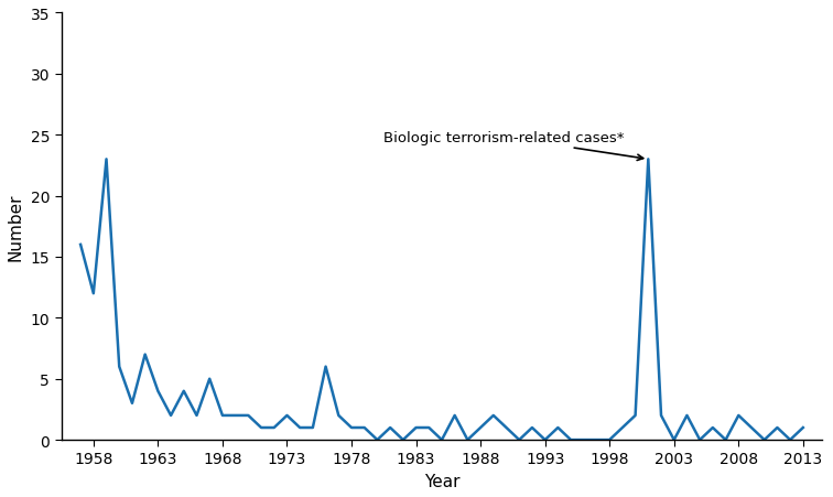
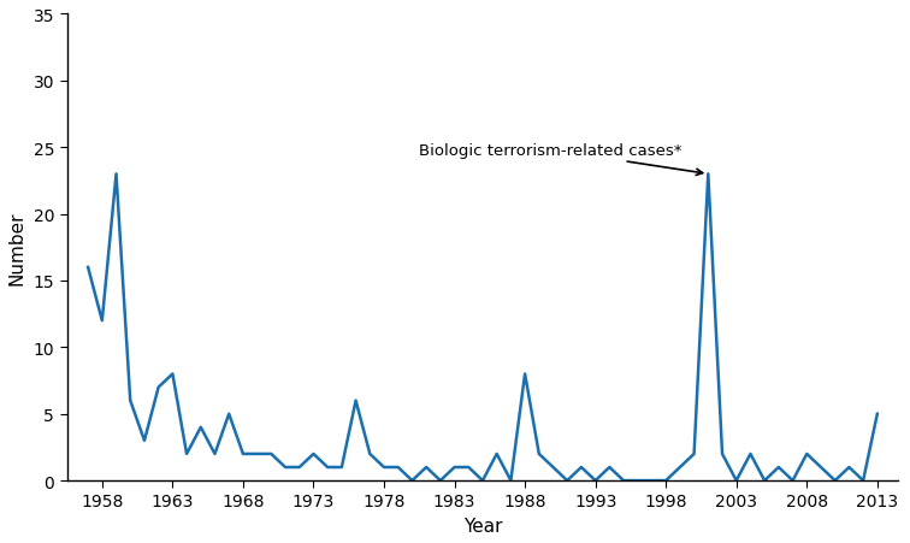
1963: 4 -> 8
1988: 1 -> 8
2013: 1 -> 5
